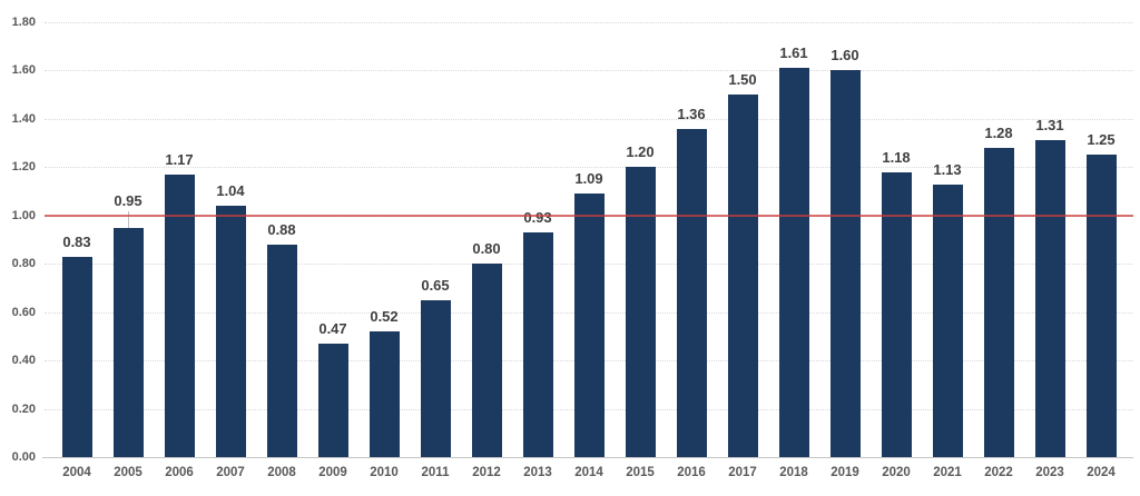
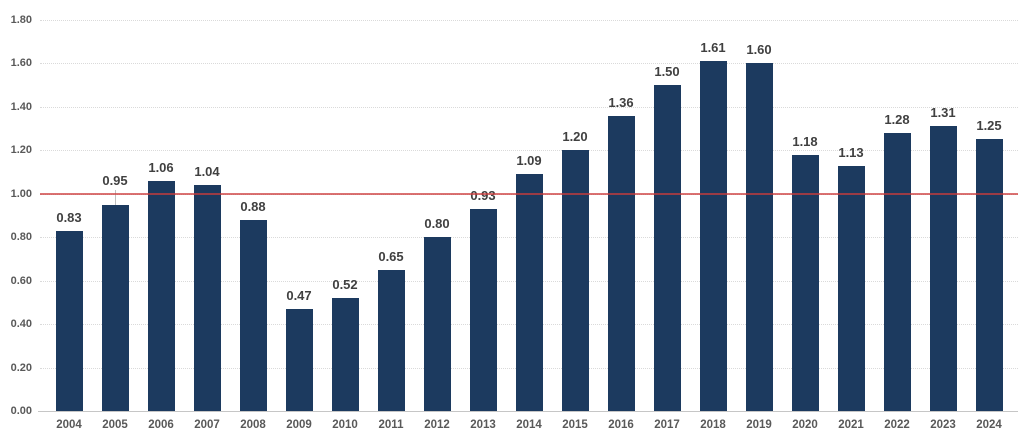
2006: 1.17 -> 1.06
